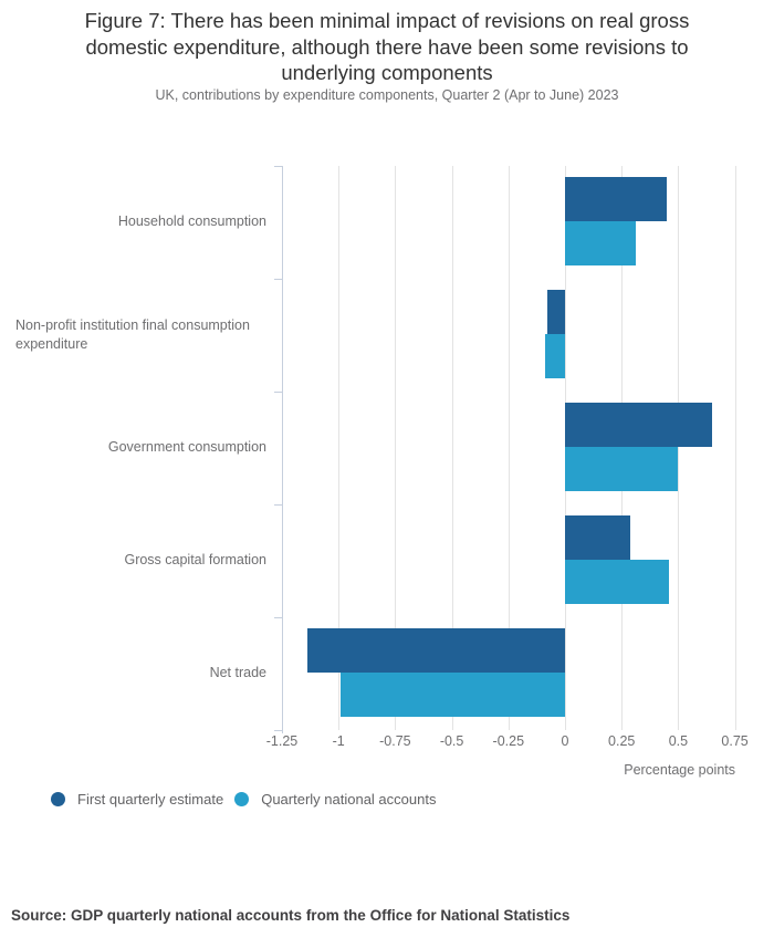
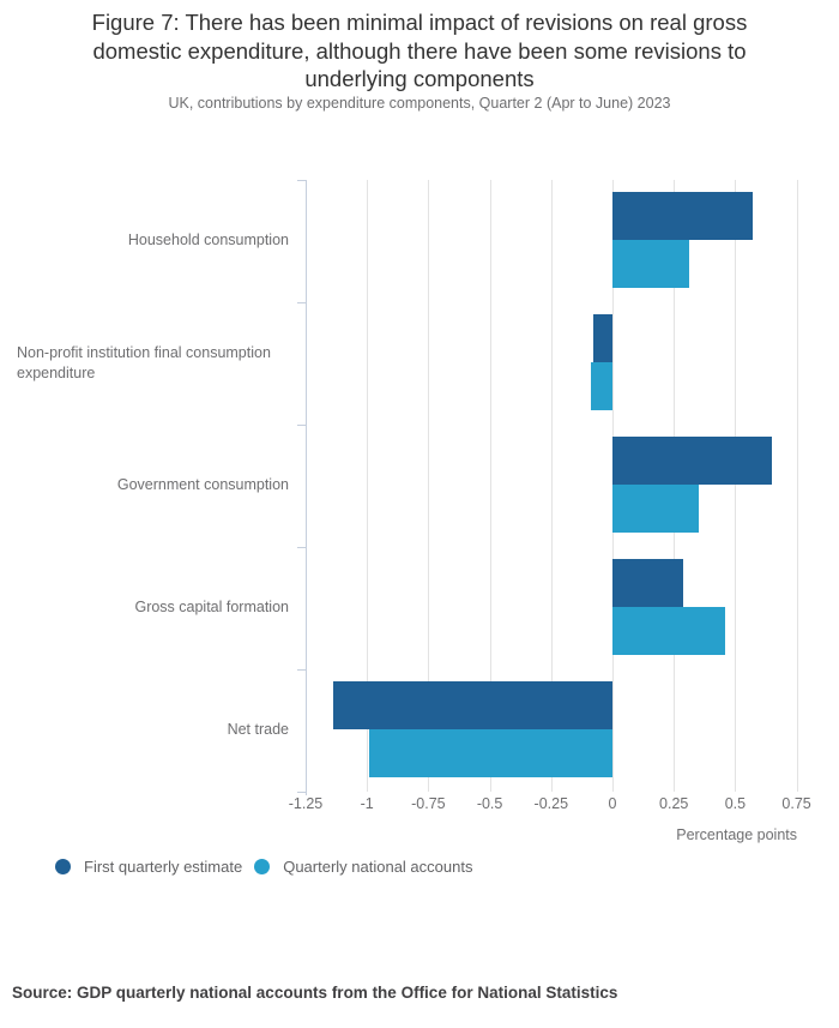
First quarterly estimate/Household consumption: 0.45 -> 0.57
Quarterly national accounts/Government consumption: 0.50 -> 0.35
